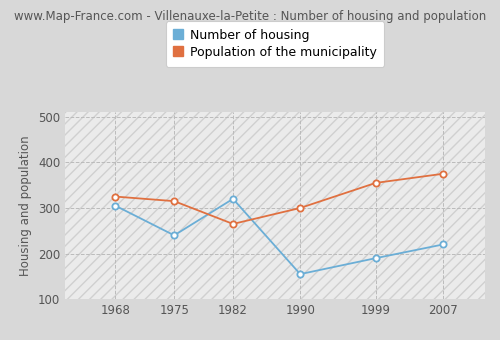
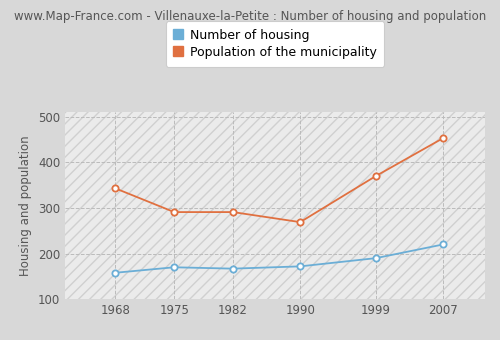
Number of housing/1968: 305 -> 158
Population of the municipality/1968: 325 -> 343
Number of housing/1975: 240 -> 170
Population of the municipality/1975: 315 -> 291
Number of housing/1982: 320 -> 167
Population of the municipality/1982: 265 -> 291
Number of housing/1990: 155 -> 172
Population of the municipality/1990: 300 -> 269
Population of the municipality/1999: 355 -> 370
Population of the municipality/2007: 375 -> 453
